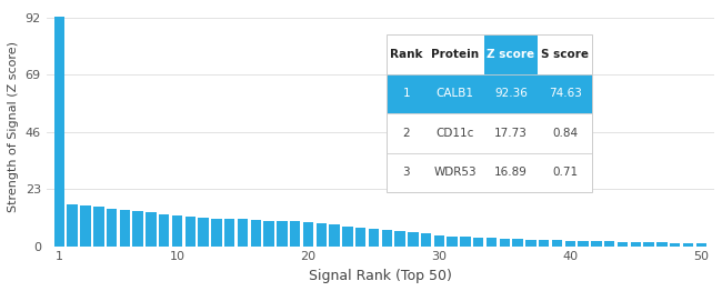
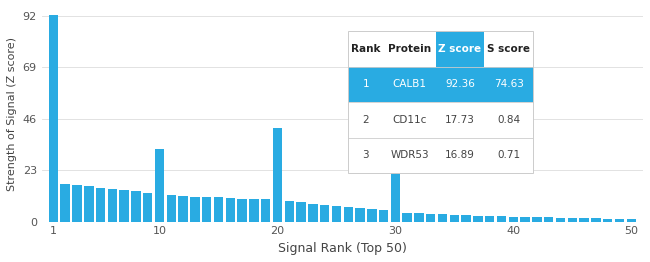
10: 12.5 -> 32.5
20: 9.7 -> 42.0
30: 4.5 -> 23.0
